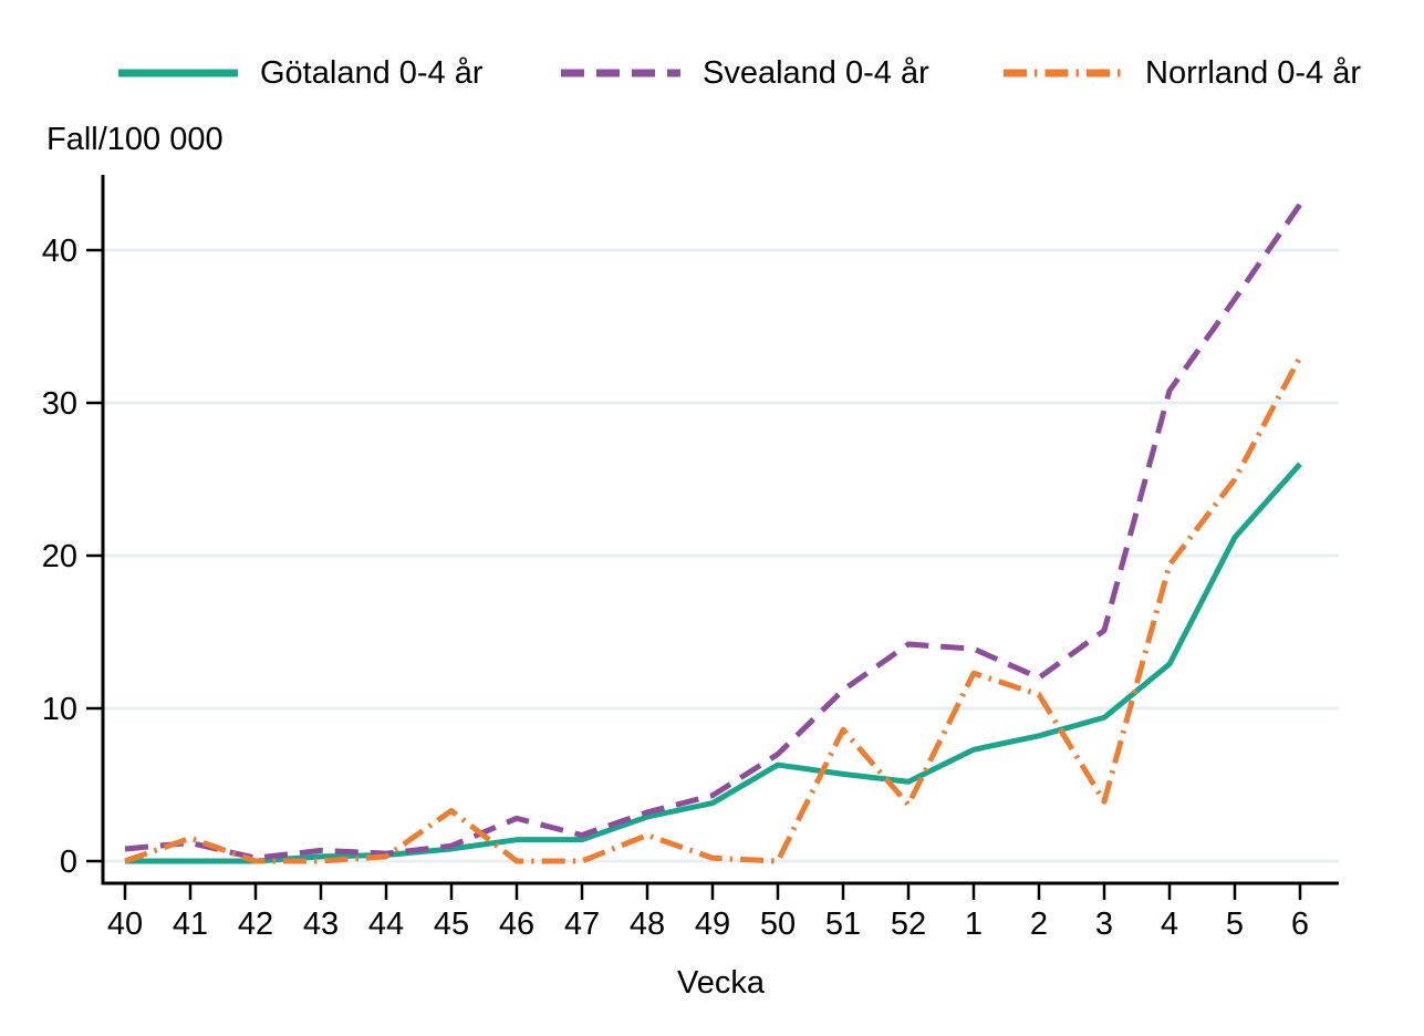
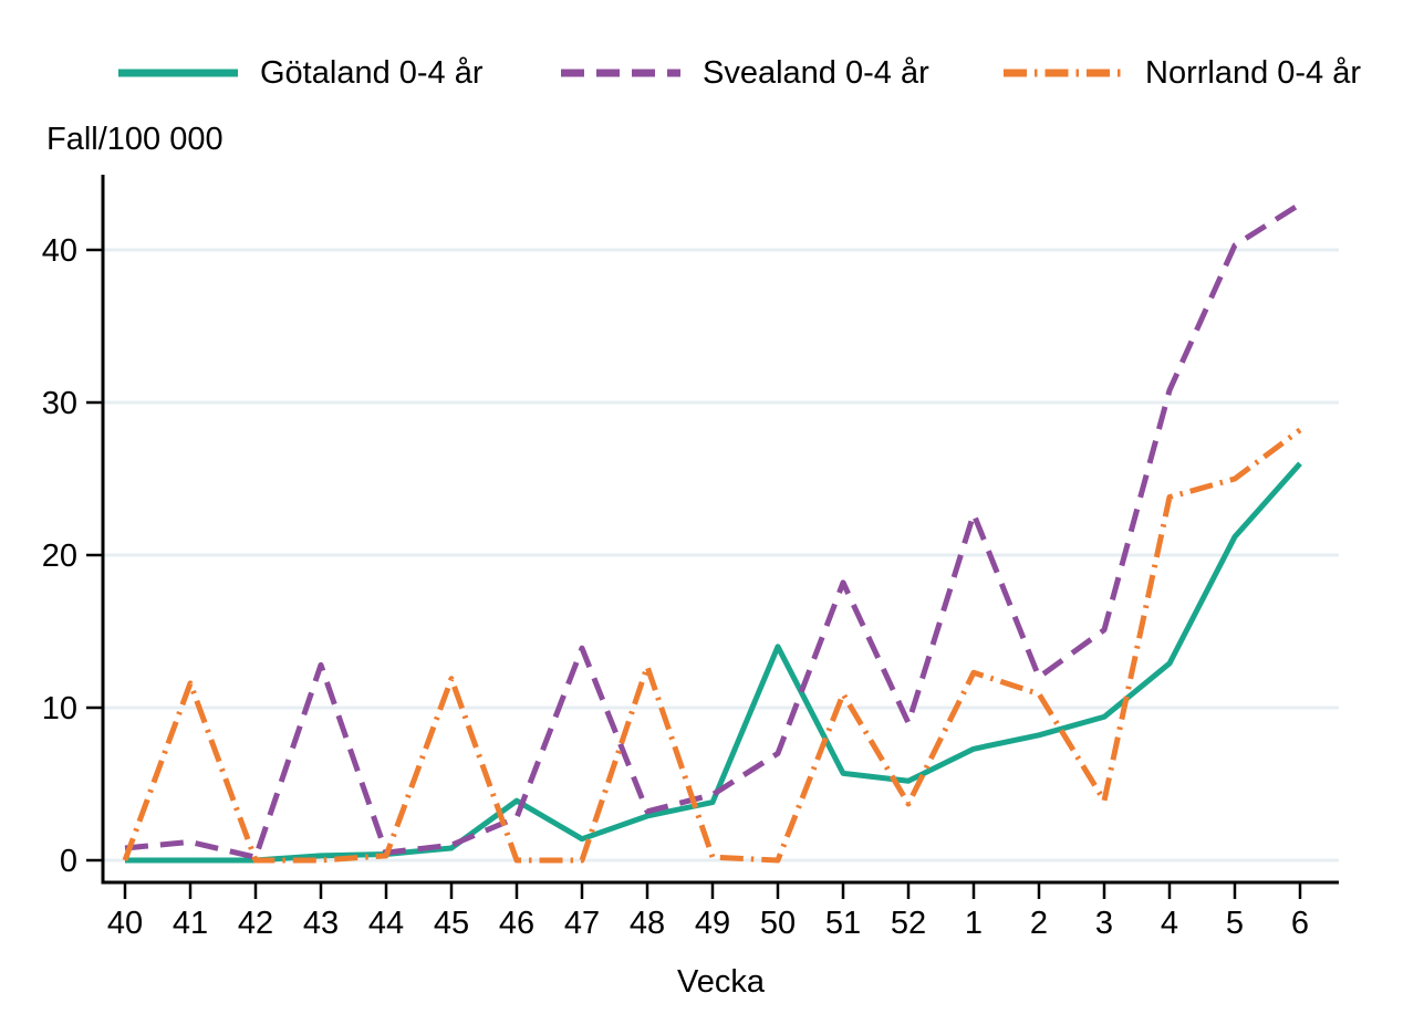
Norrland 0-4 år/41: 1.5 -> 11.6
Svealand 0-4 år/43: 0.7 -> 12.8
Norrland 0-4 år/45: 3.3 -> 11.9
Götaland 0-4 år/46: 1.4 -> 3.9
Svealand 0-4 år/47: 1.7 -> 13.9
Norrland 0-4 år/48: 1.7 -> 12.7
Götaland 0-4 år/50: 6.3 -> 14.0
Svealand 0-4 år/51: 11.2 -> 18.2
Norrland 0-4 år/51: 8.6 -> 10.9
Svealand 0-4 år/52: 14.2 -> 9.0
Svealand 0-4 år/1: 13.9 -> 22.7
Norrland 0-4 år/4: 19.4 -> 23.8
Svealand 0-4 år/5: 36.8 -> 40.3
Norrland 0-4 år/6: 33.0 -> 28.2
